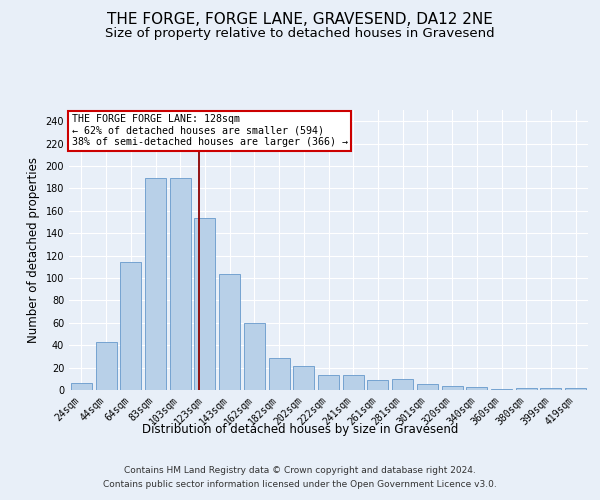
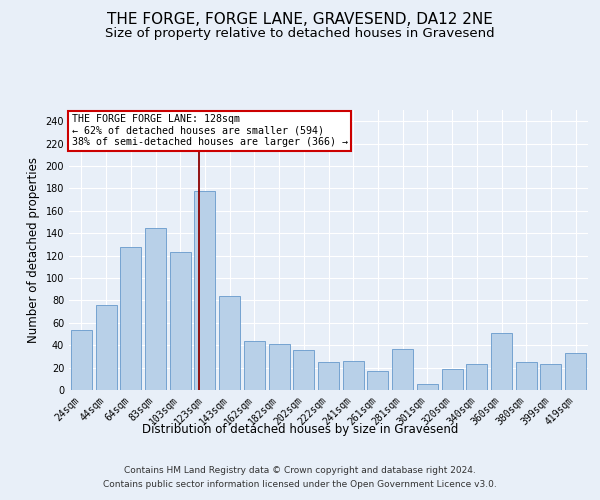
24sqm: 6 -> 54
44sqm: 43 -> 76
64sqm: 114 -> 128
83sqm: 189 -> 145
103sqm: 189 -> 123
123sqm: 154 -> 178
143sqm: 104 -> 84
162sqm: 60 -> 44
182sqm: 29 -> 41
202sqm: 21 -> 36
222sqm: 13 -> 25
241sqm: 13 -> 26
261sqm: 9 -> 17
281sqm: 10 -> 37
320sqm: 4 -> 19
340sqm: 3 -> 23
360sqm: 1 -> 51
380sqm: 2 -> 25
399sqm: 2 -> 23
419sqm: 2 -> 33
